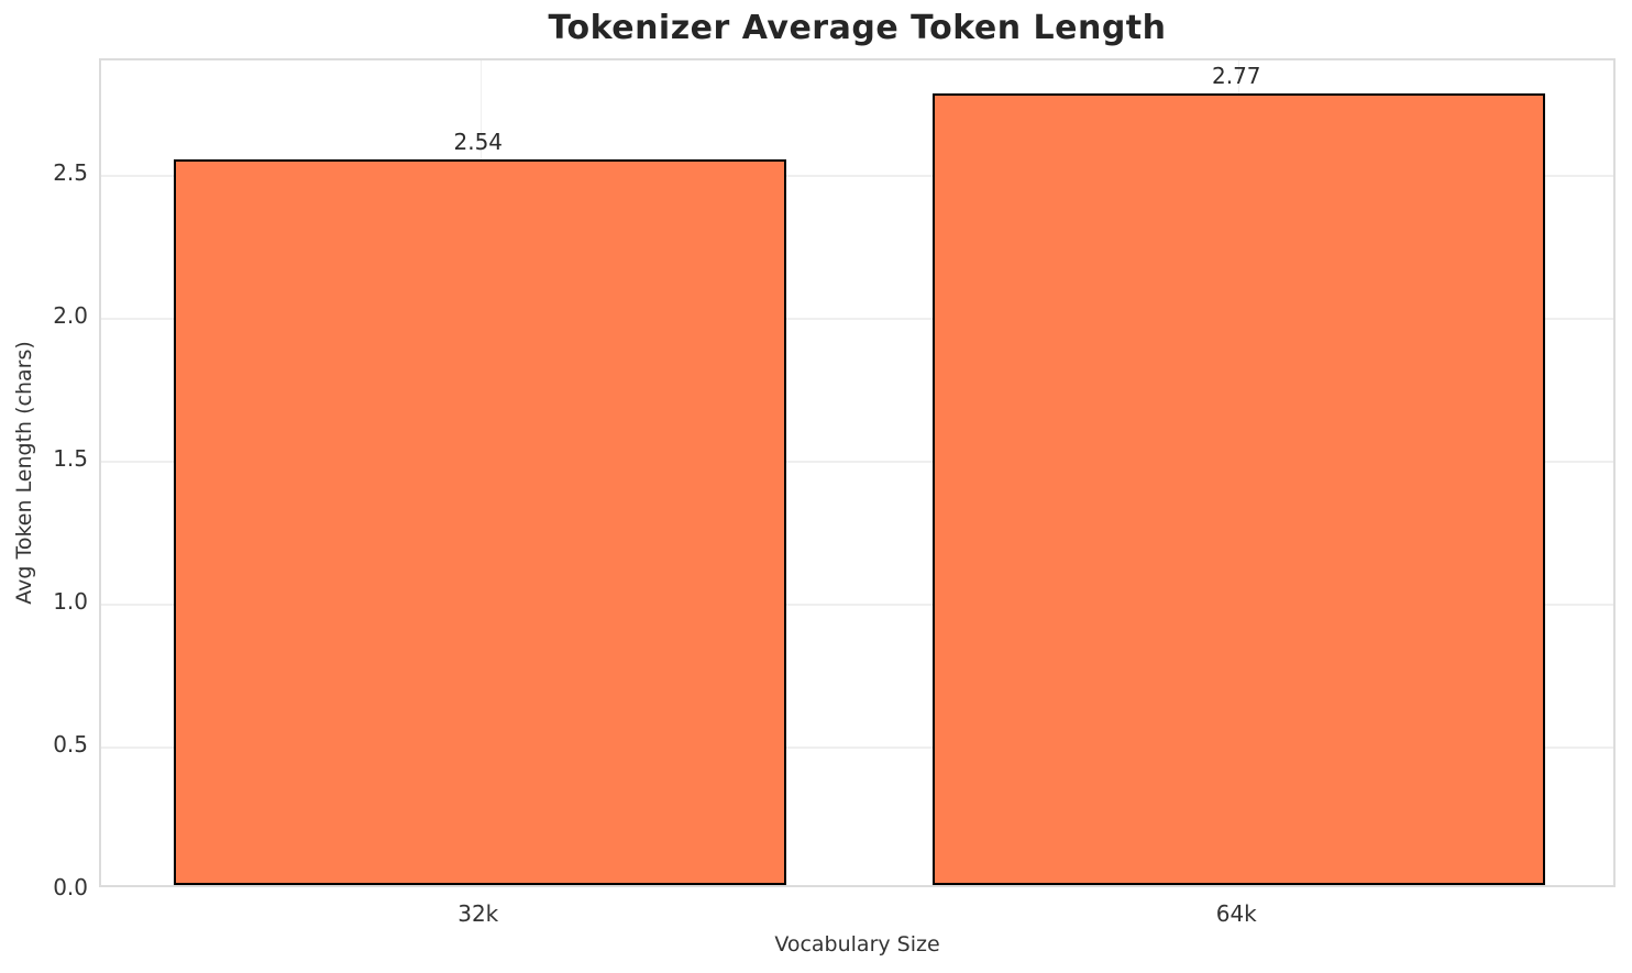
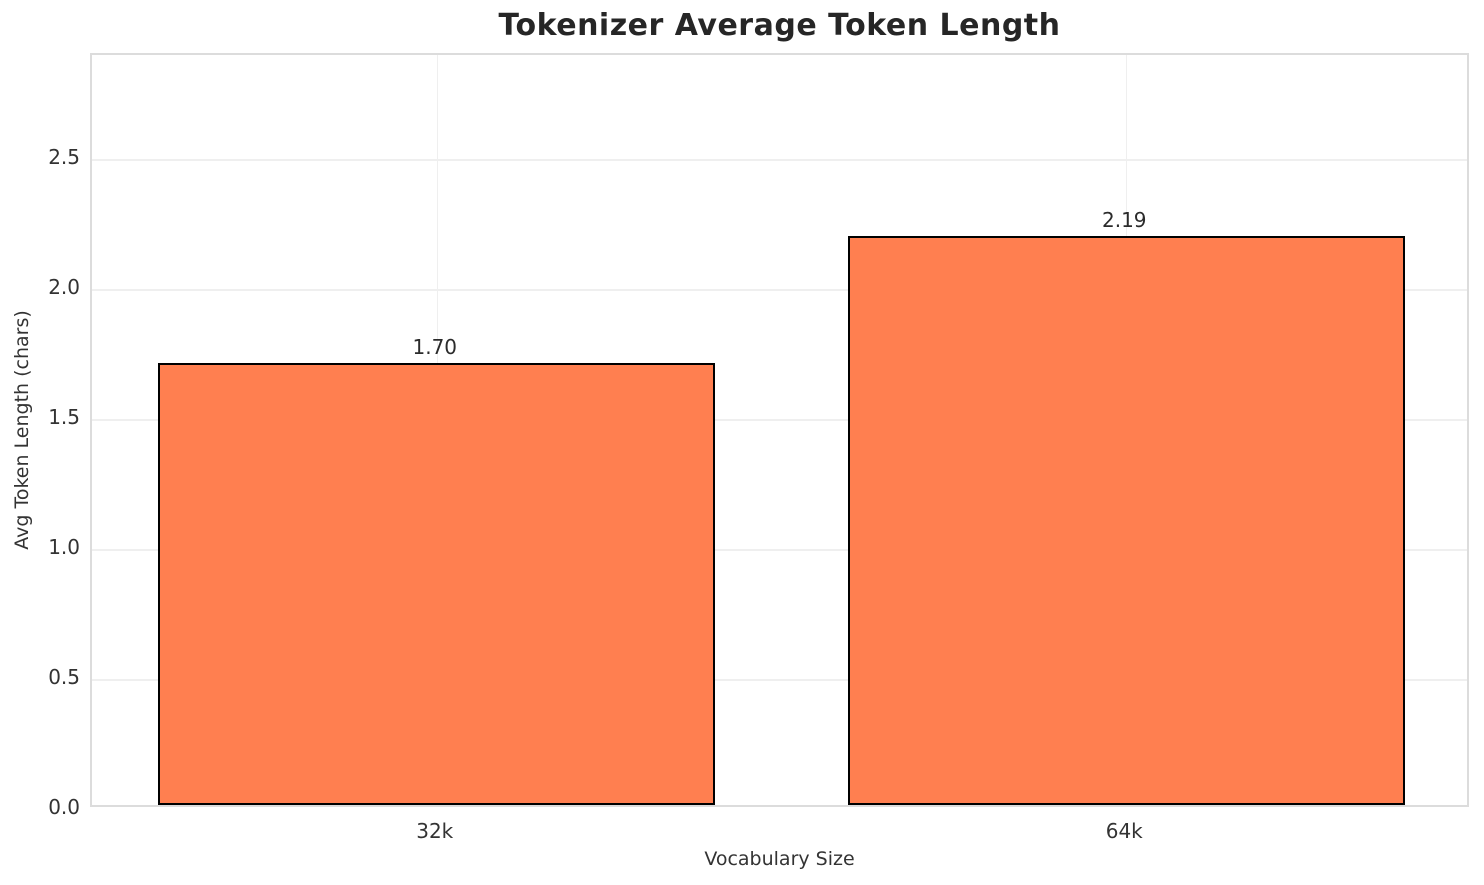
32k: 2.54 -> 1.70
64k: 2.77 -> 2.19
